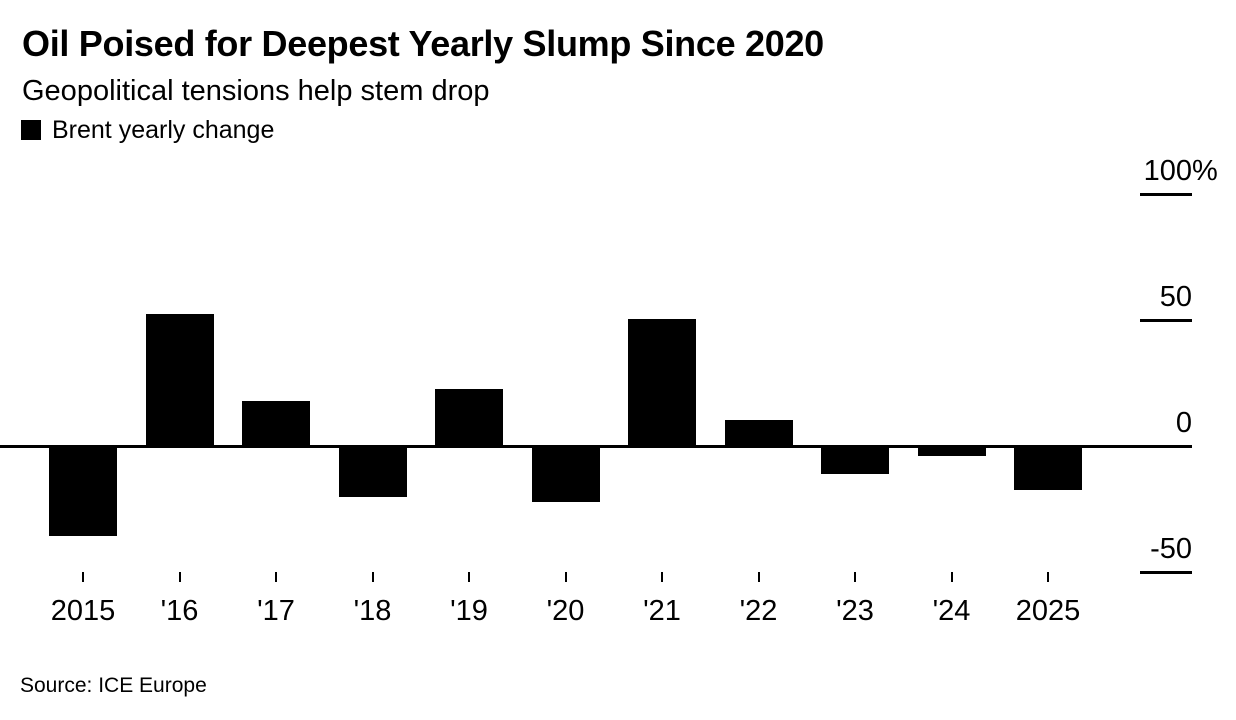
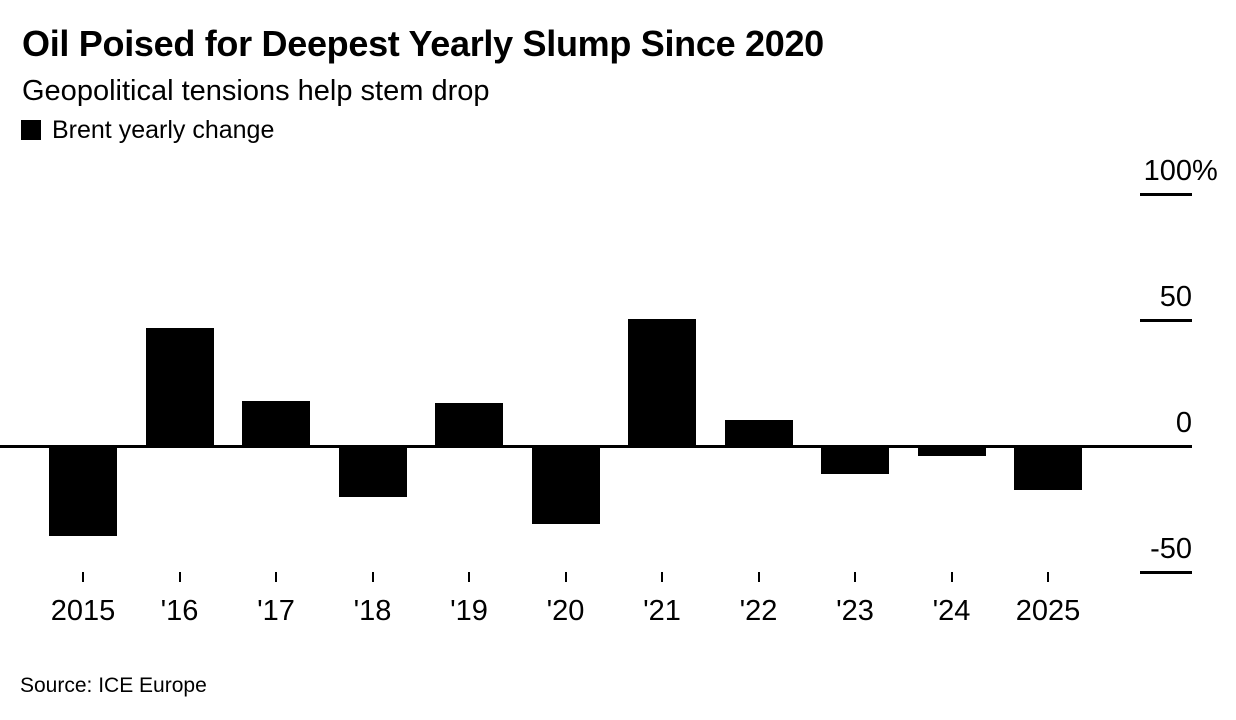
'16: 52 -> 47
'19: 23 -> 17
'20: -22 -> -30
